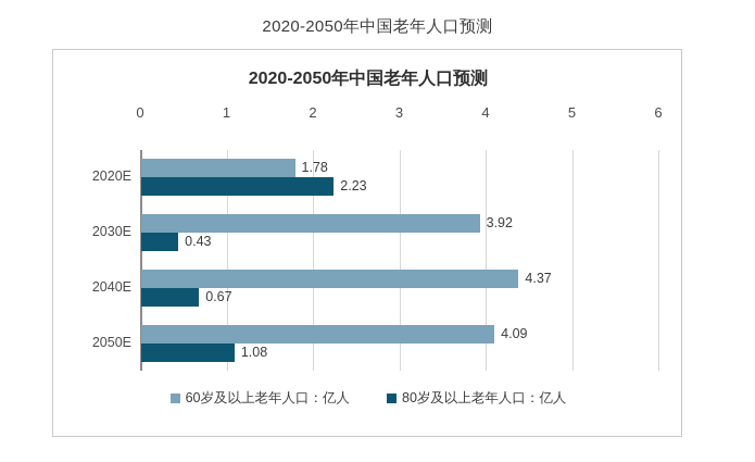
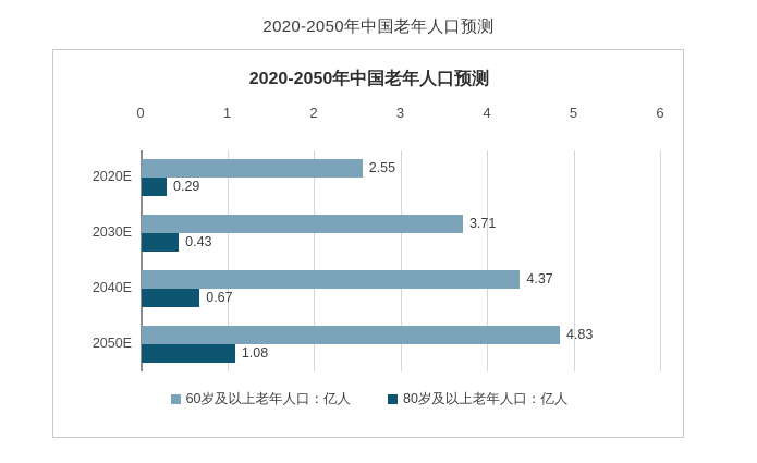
60岁及以上老年人口：亿人/2020E: 1.78 -> 2.55
80岁及以上老年人口：亿人/2020E: 2.23 -> 0.29
60岁及以上老年人口：亿人/2030E: 3.92 -> 3.71
60岁及以上老年人口：亿人/2050E: 4.09 -> 4.83
